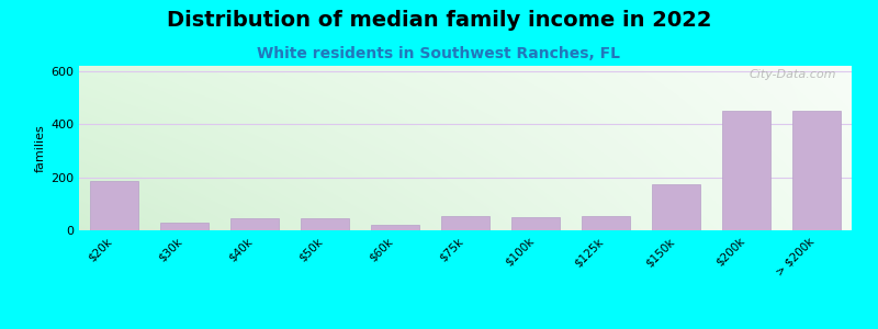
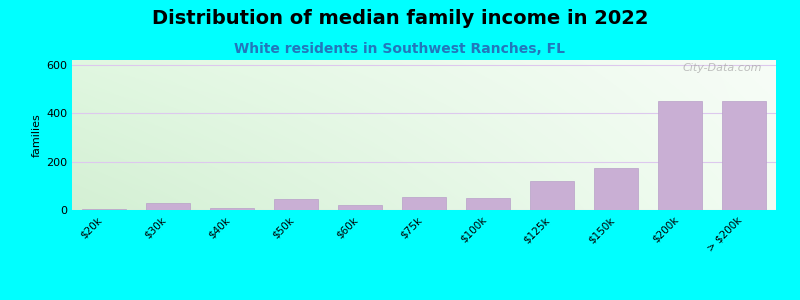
$20k: 185 -> 5
$40k: 45 -> 10
$125k: 55 -> 120
